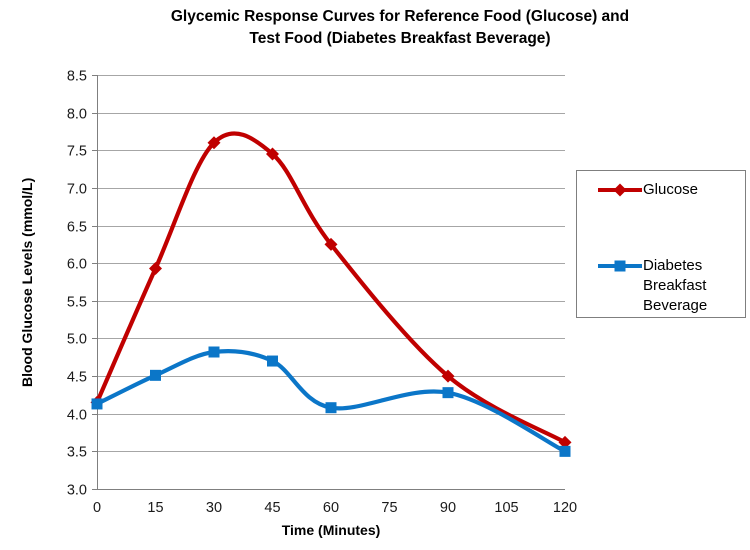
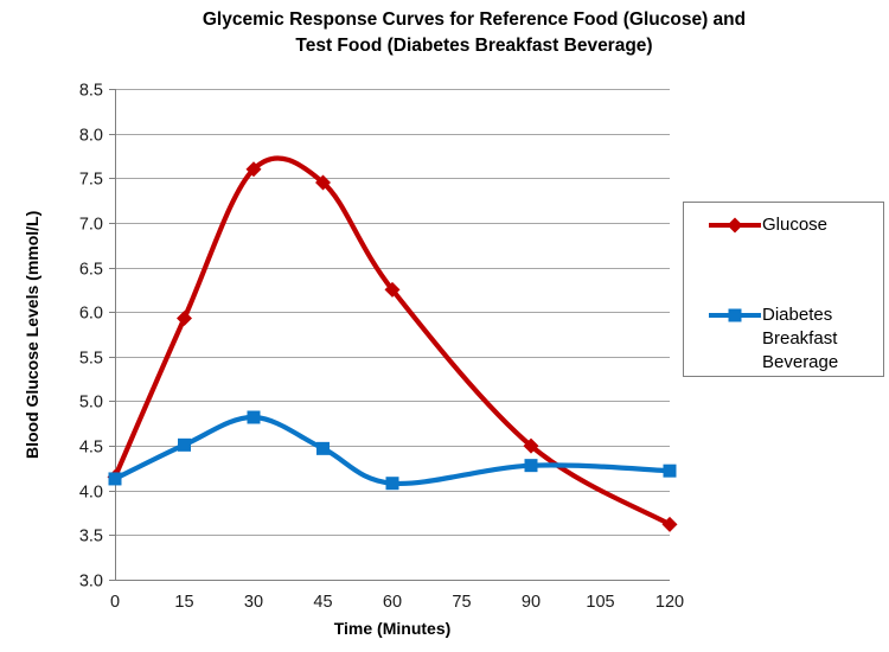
Diabetes Breakfast Beverage/45: 4.7 -> 4.5
Diabetes Breakfast Beverage/120: 3.5 -> 4.2
